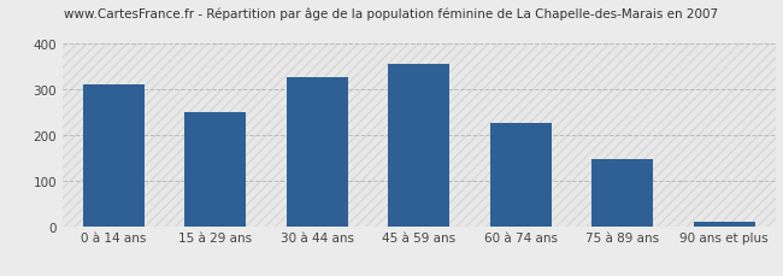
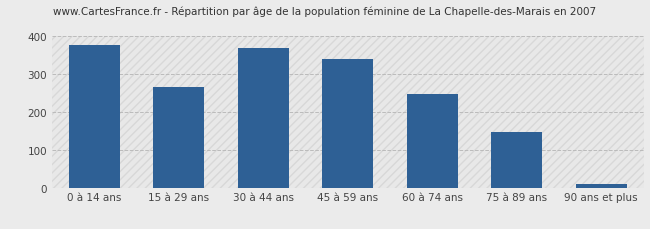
0 à 14 ans: 310 -> 375
15 à 29 ans: 250 -> 265
30 à 44 ans: 325 -> 368
45 à 59 ans: 355 -> 338
60 à 74 ans: 225 -> 247
